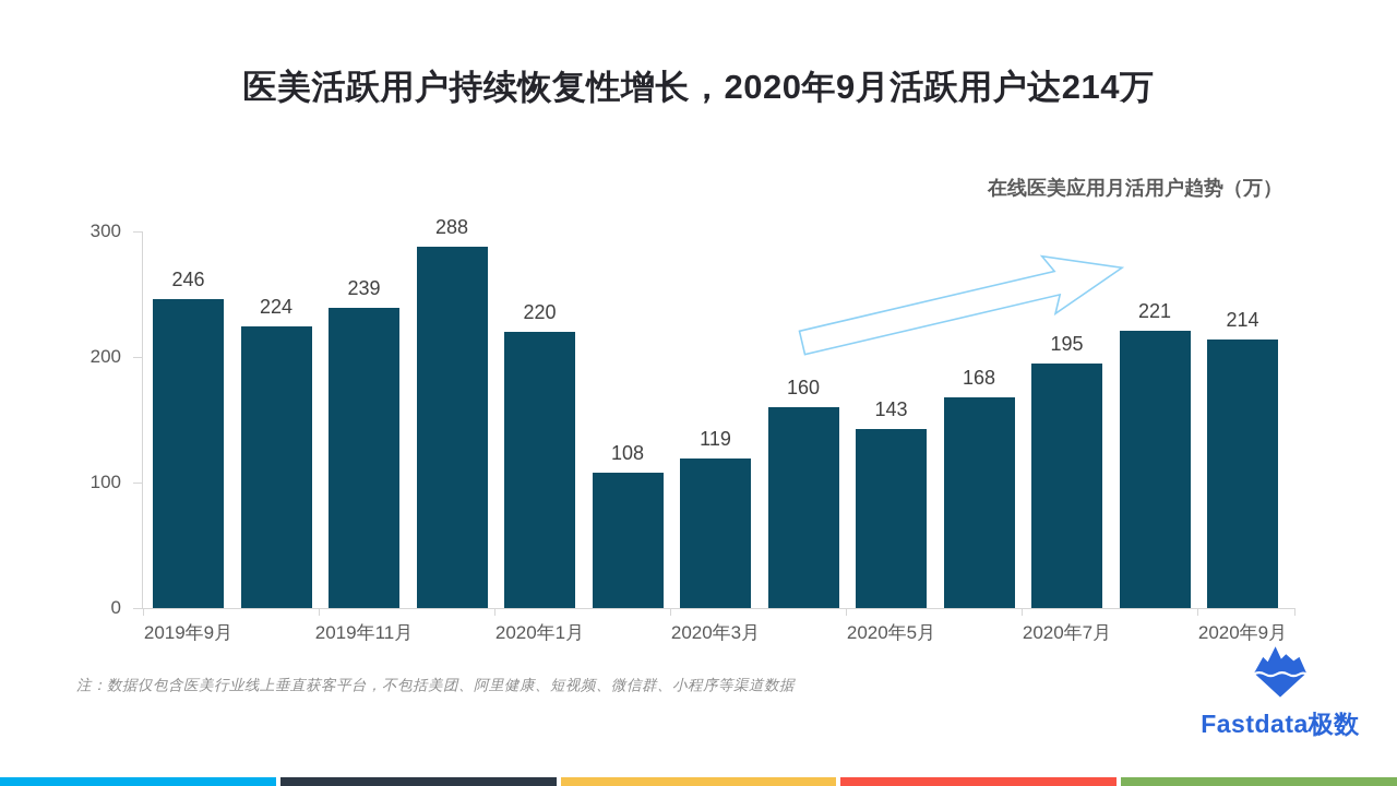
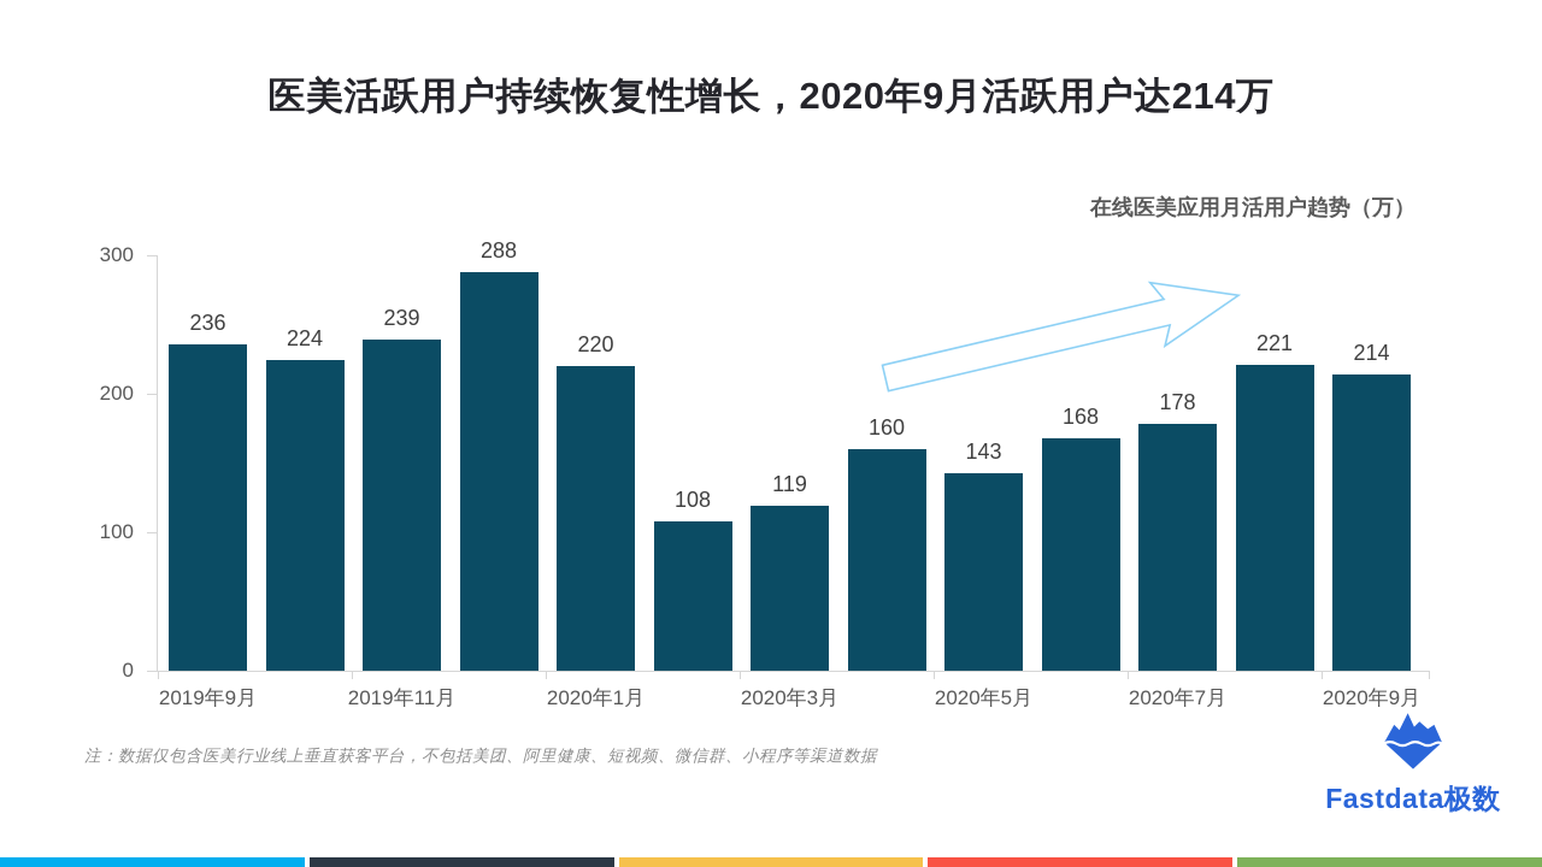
2019年9月: 246 -> 236
2020年7月: 195 -> 178
